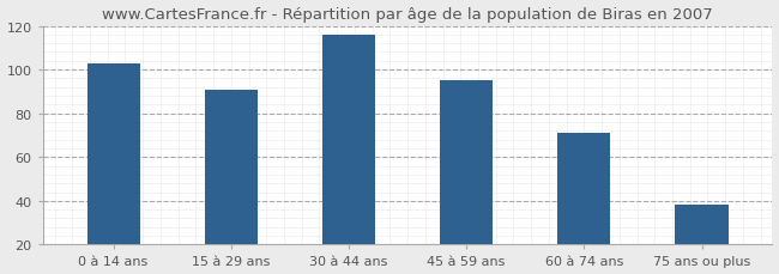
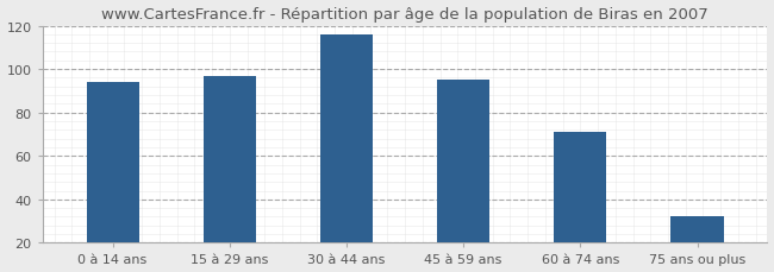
0 à 14 ans: 103 -> 94
15 à 29 ans: 91 -> 97
75 ans ou plus: 38 -> 32
